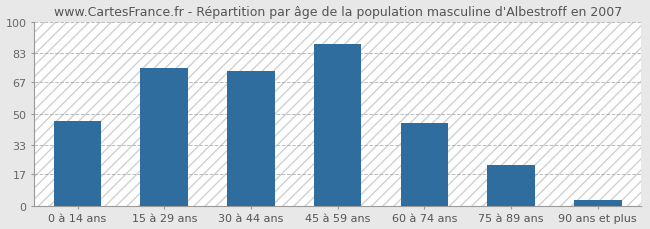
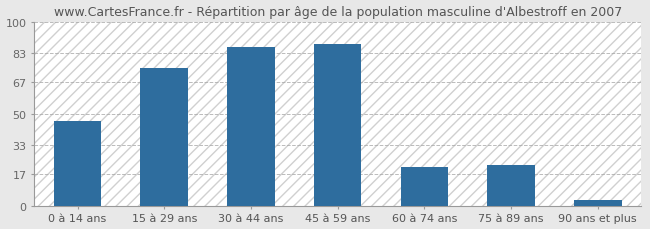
30 à 44 ans: 73 -> 86
60 à 74 ans: 45 -> 21
